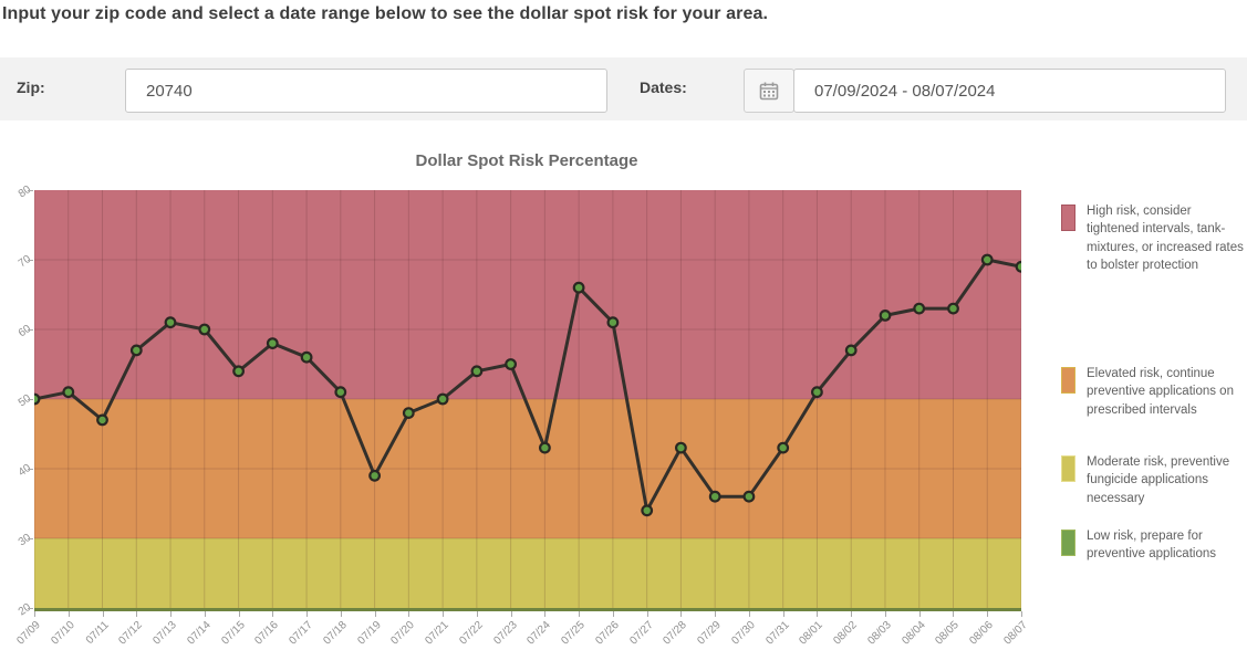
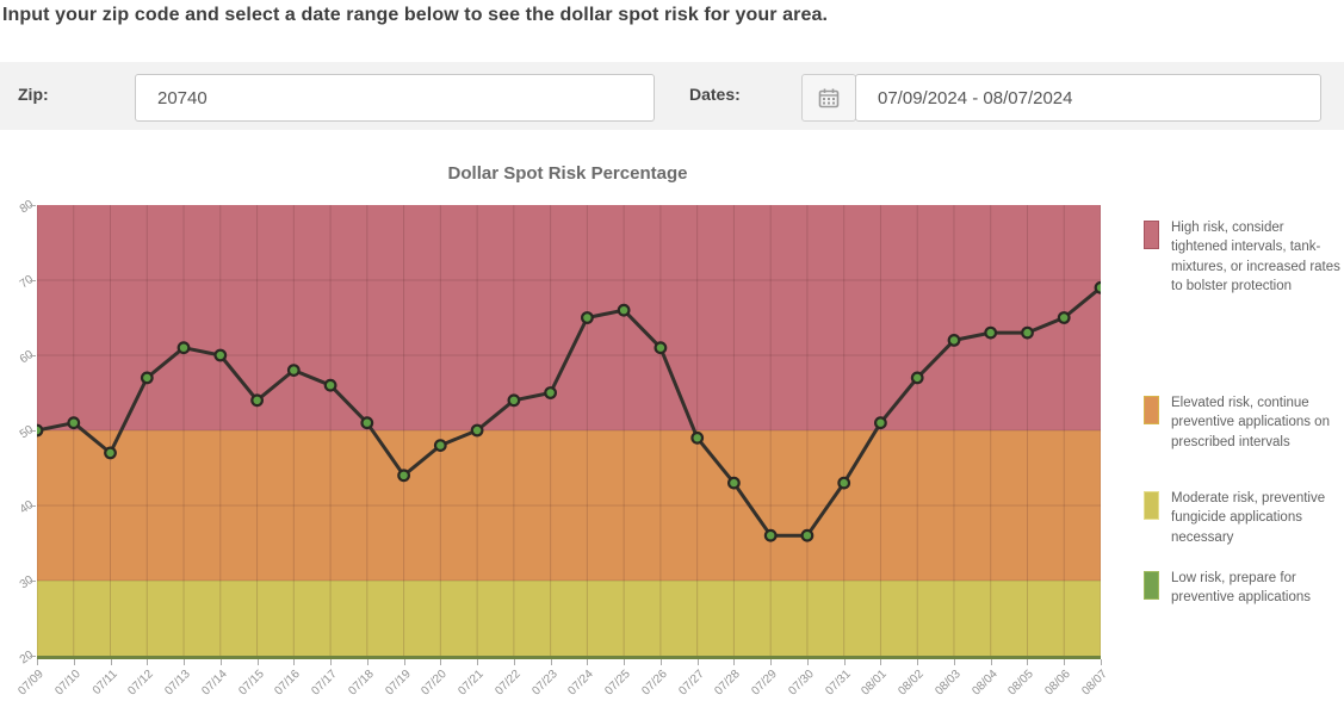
07/19: 39 -> 44
07/24: 43 -> 65
07/27: 34 -> 49
08/06: 70 -> 65
